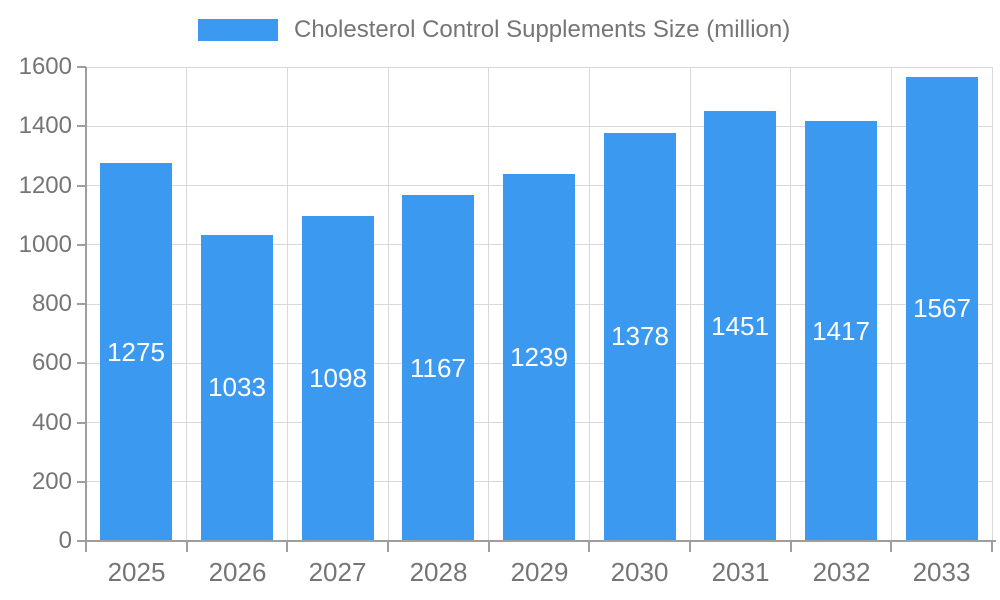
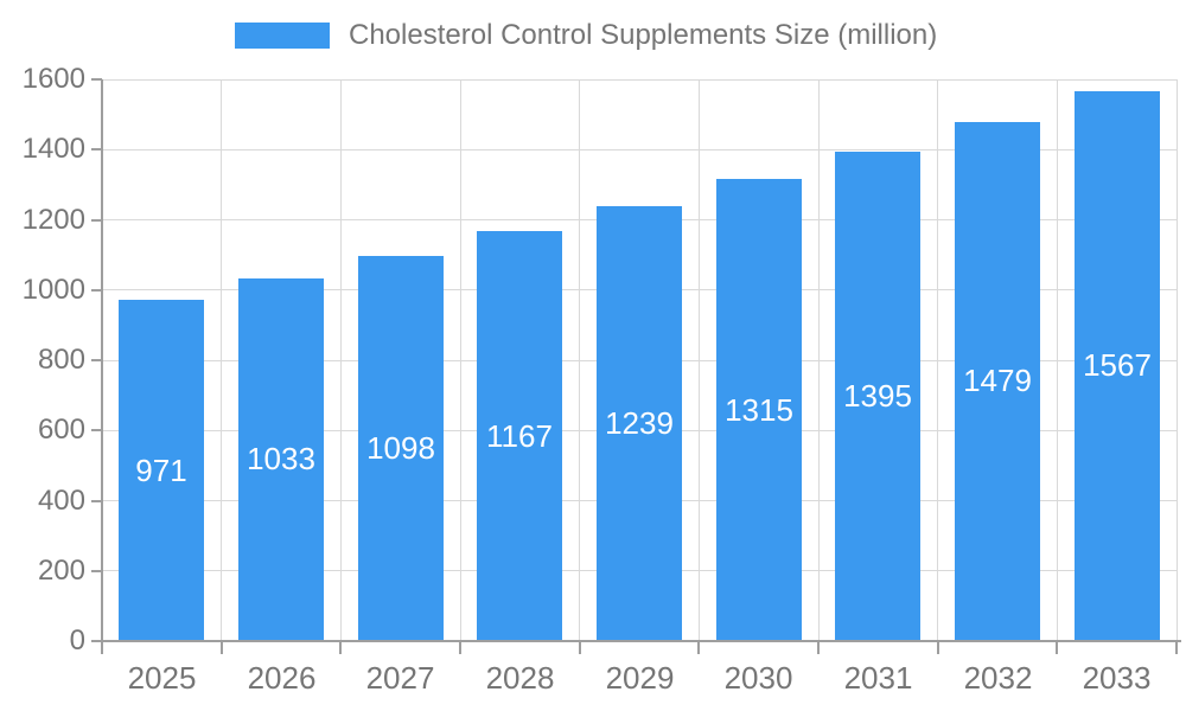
2025: 1275 -> 971
2030: 1378 -> 1315
2031: 1451 -> 1395
2032: 1417 -> 1479
